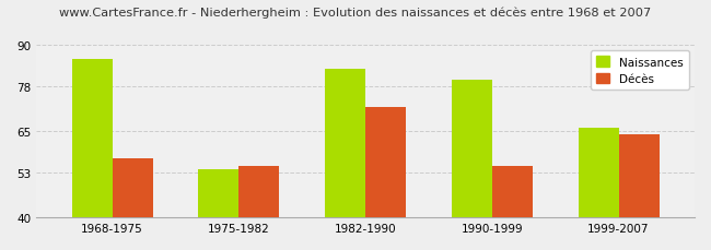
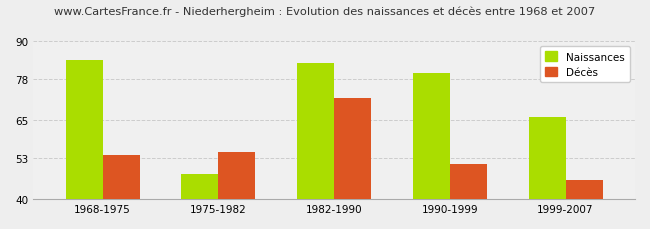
Naissances/1968-1975: 86 -> 84
Décès/1968-1975: 57 -> 54
Naissances/1975-1982: 54 -> 48
Décès/1990-1999: 55 -> 51
Décès/1999-2007: 64 -> 46
